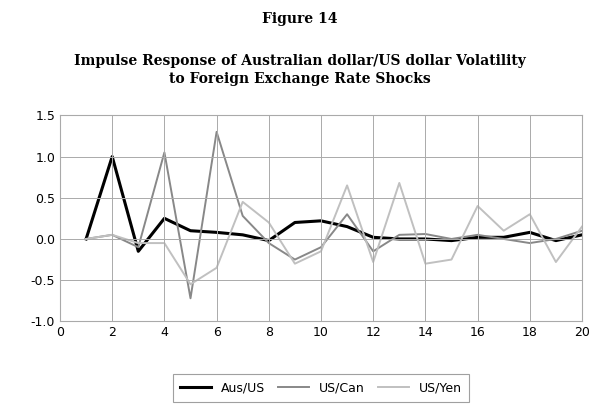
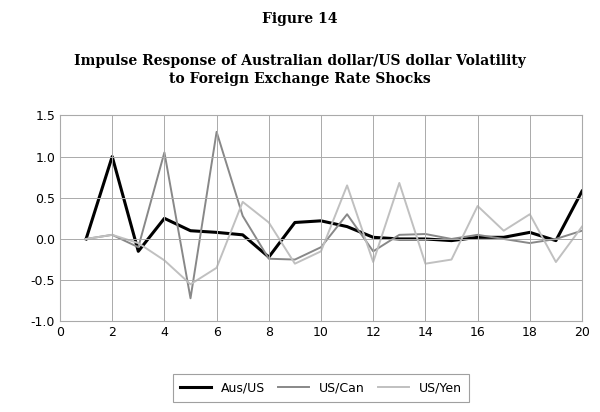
US/Yen/4: -0.05 -> -0.26
Aus/US/8: -0.02 -> -0.22
US/Can/8: -0.05 -> -0.24
Aus/US/20: 0.05 -> 0.58
